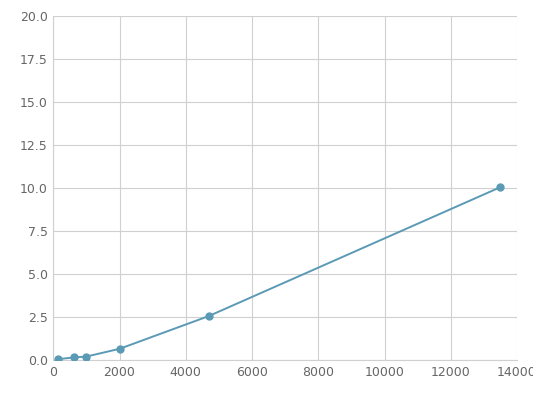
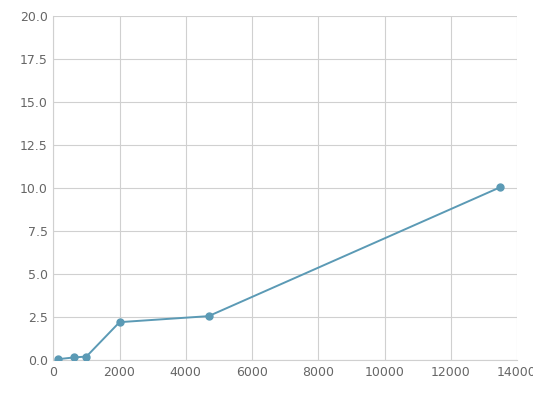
2000: 0.7 -> 2.2
